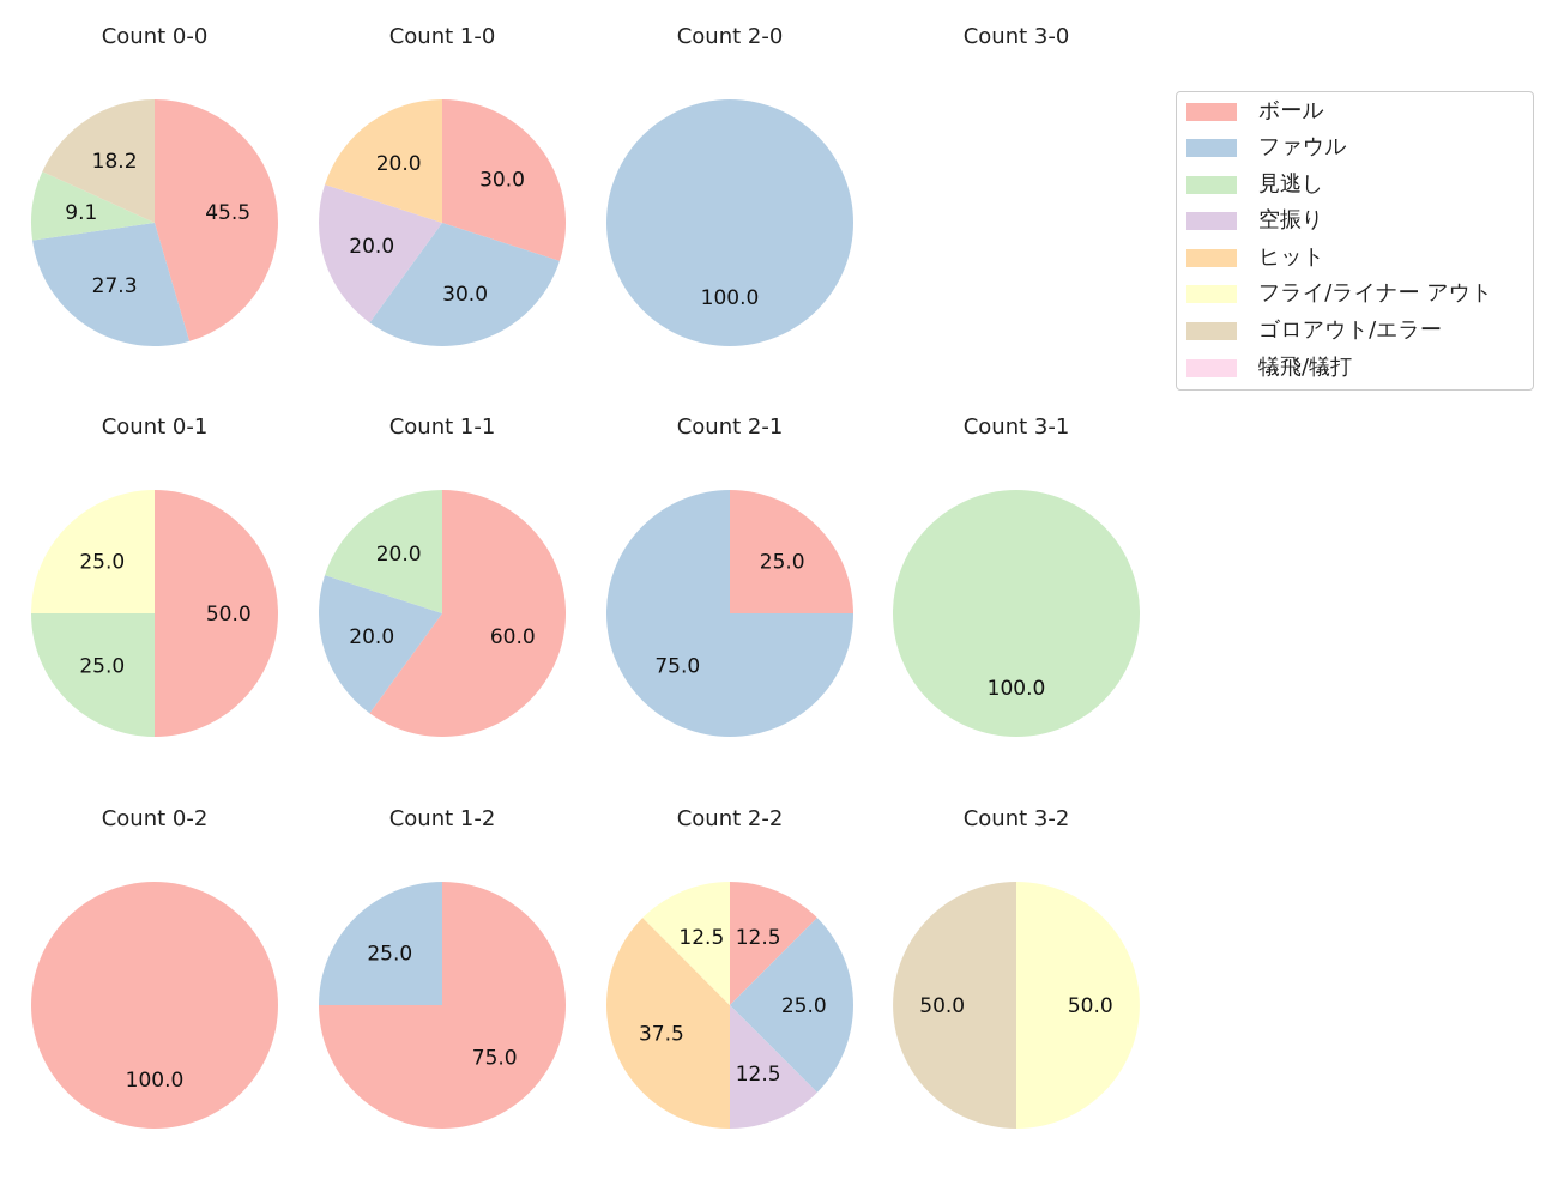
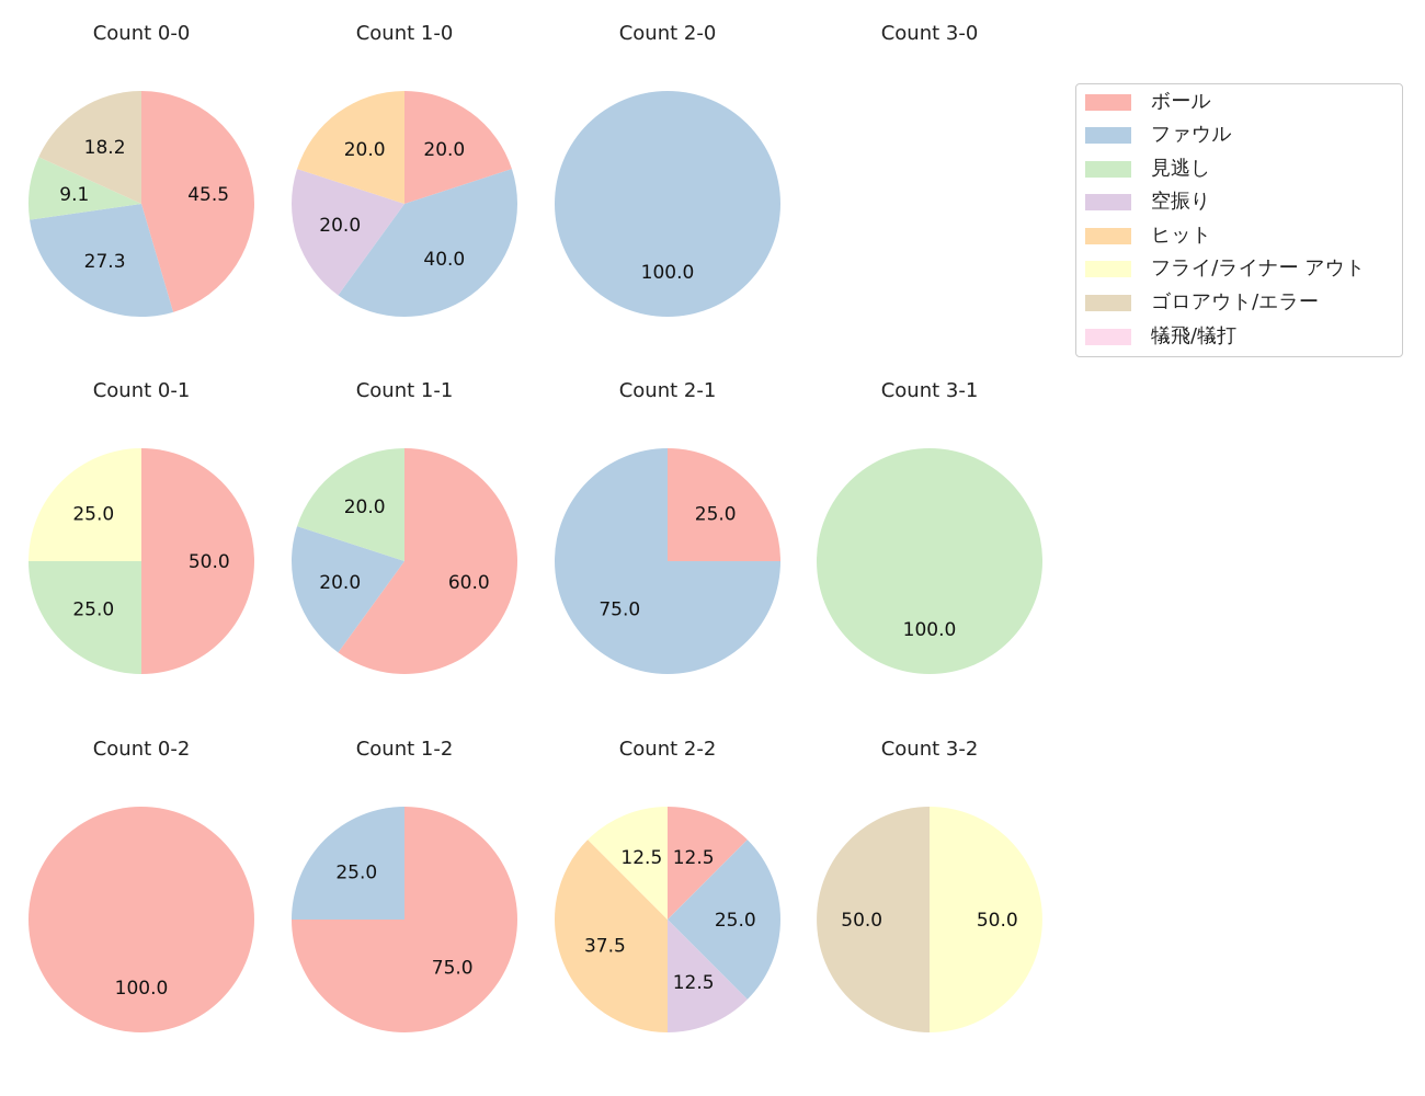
Count 1-0/ボール: 30.0 -> 20.0
Count 1-0/ファウル: 30.0 -> 40.0
